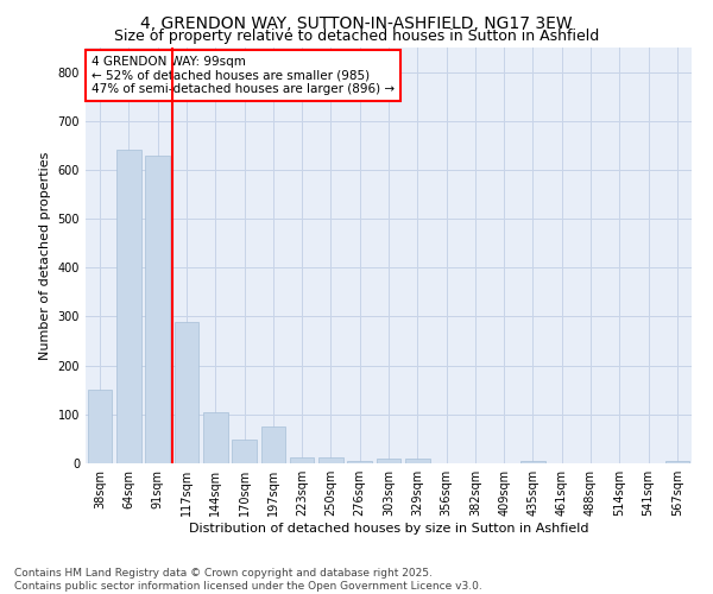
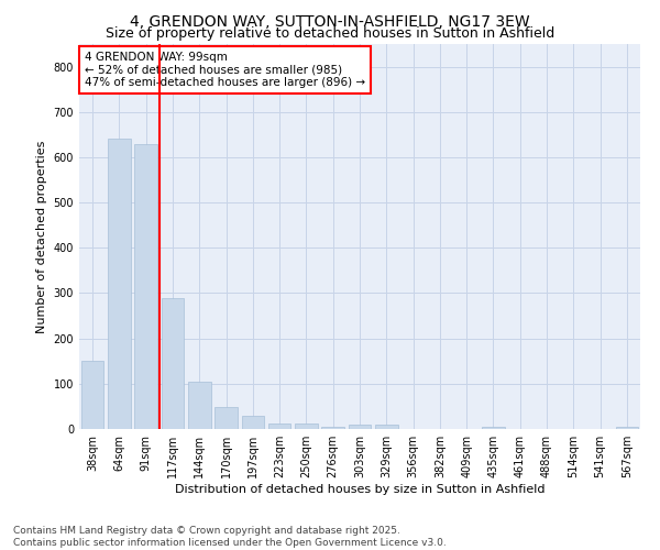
197sqm: 75 -> 30
